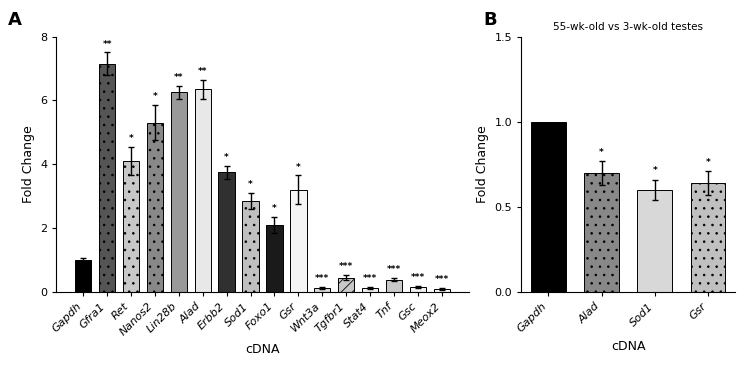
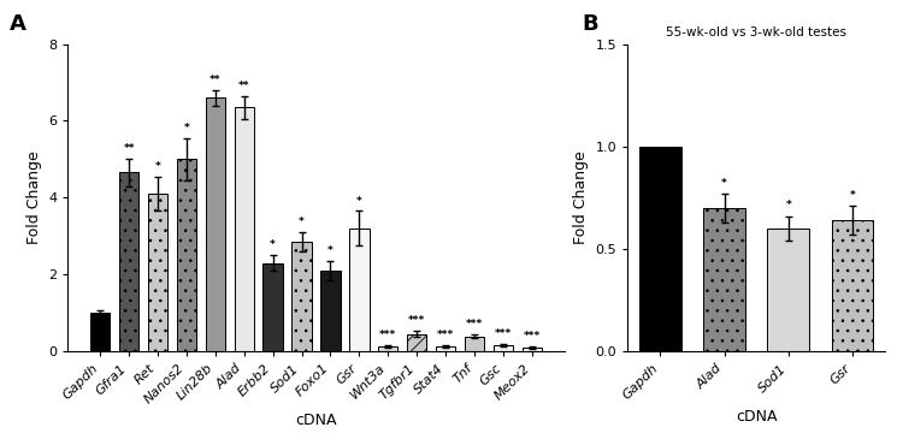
Gfra1: 7.15 -> 4.65
Nanos2: 5.30 -> 5.00
Lin28b: 6.25 -> 6.60
Erbb2: 3.75 -> 2.30
